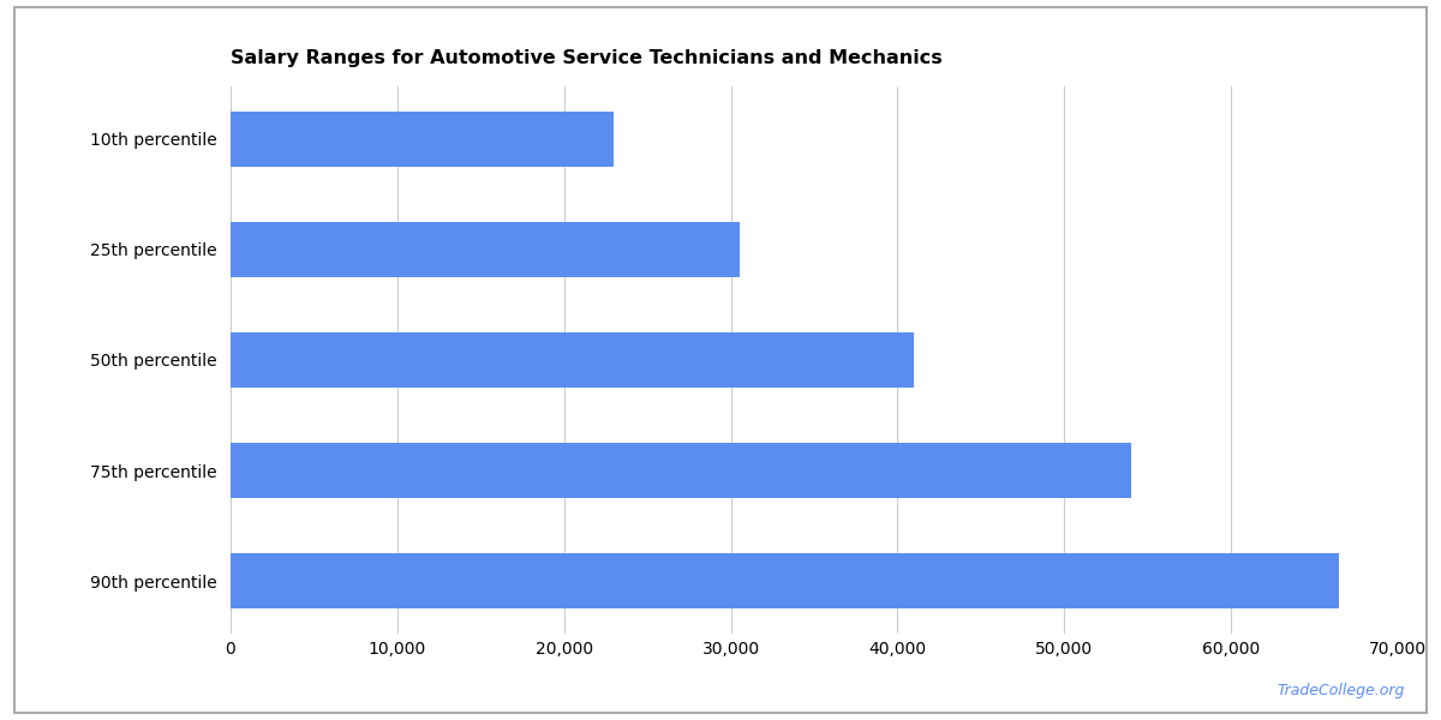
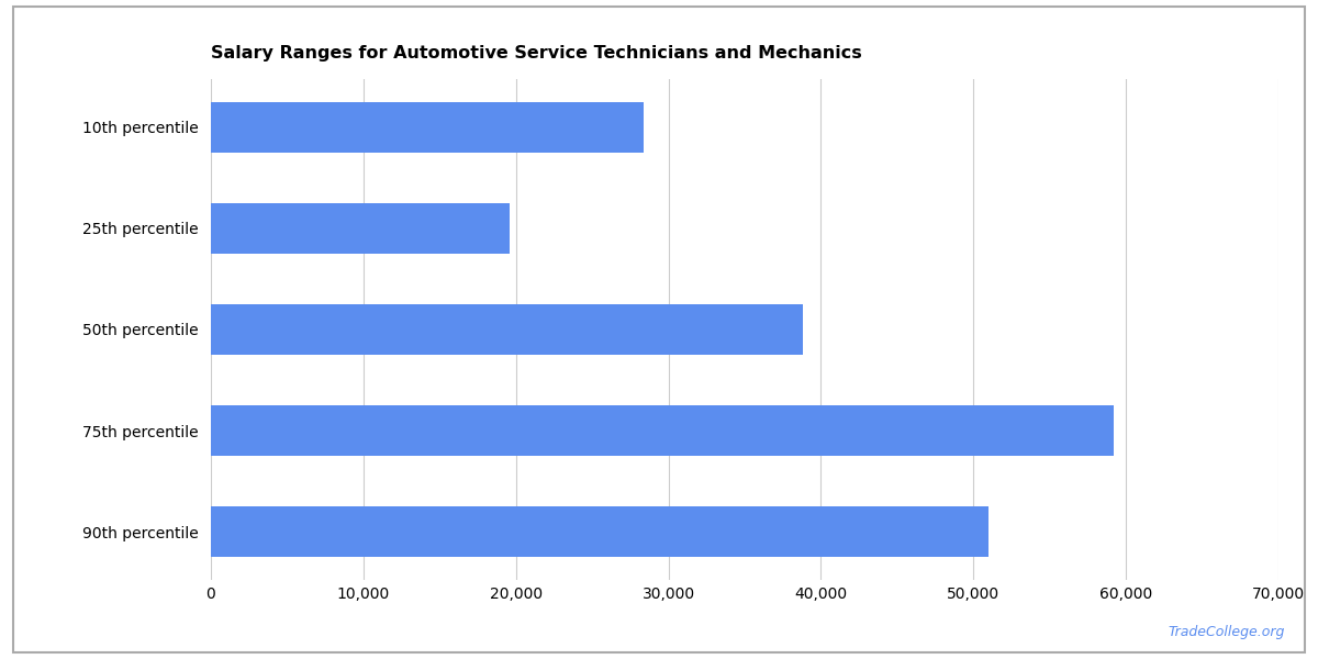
10th percentile: 23,000 -> 28,400
25th percentile: 30,500 -> 19,600
50th percentile: 41,000 -> 38,800
75th percentile: 54,000 -> 59,200
90th percentile: 66,500 -> 51,000
